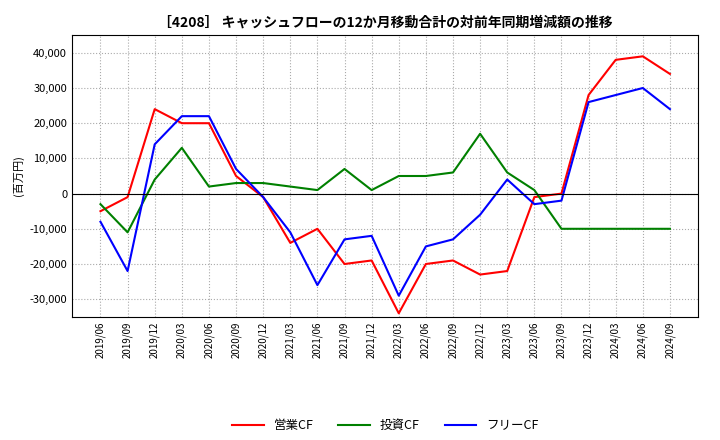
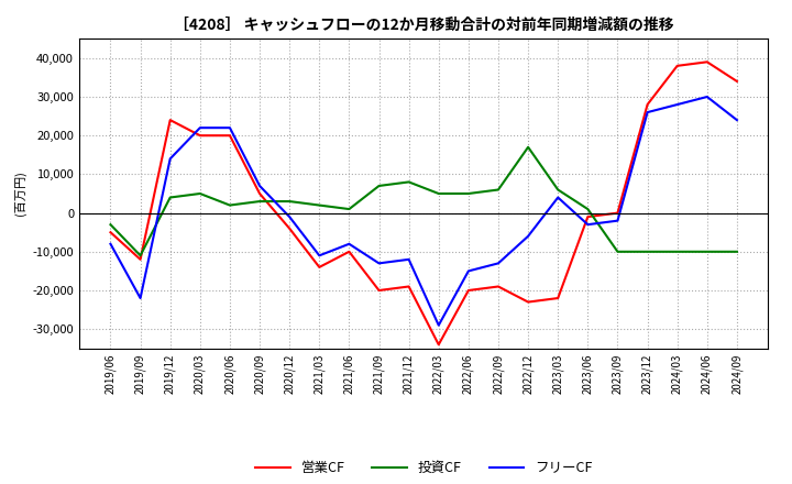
営業CF/2019/09: -1,000 -> -12,000
投資CF/2020/03: 13,000 -> 5,000
営業CF/2020/12: -1,000 -> -4,000
フリーCF/2021/06: -26,000 -> -8,000
投資CF/2021/12: 1,000 -> 8,000
